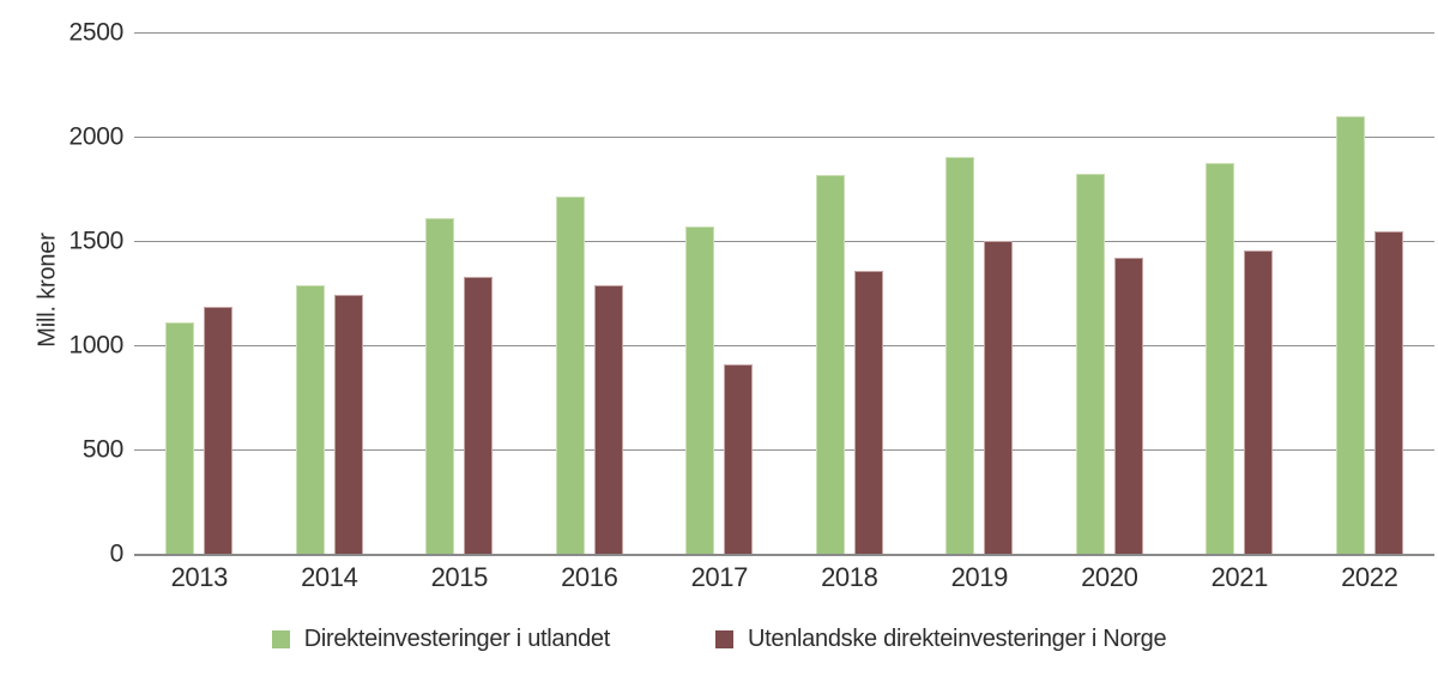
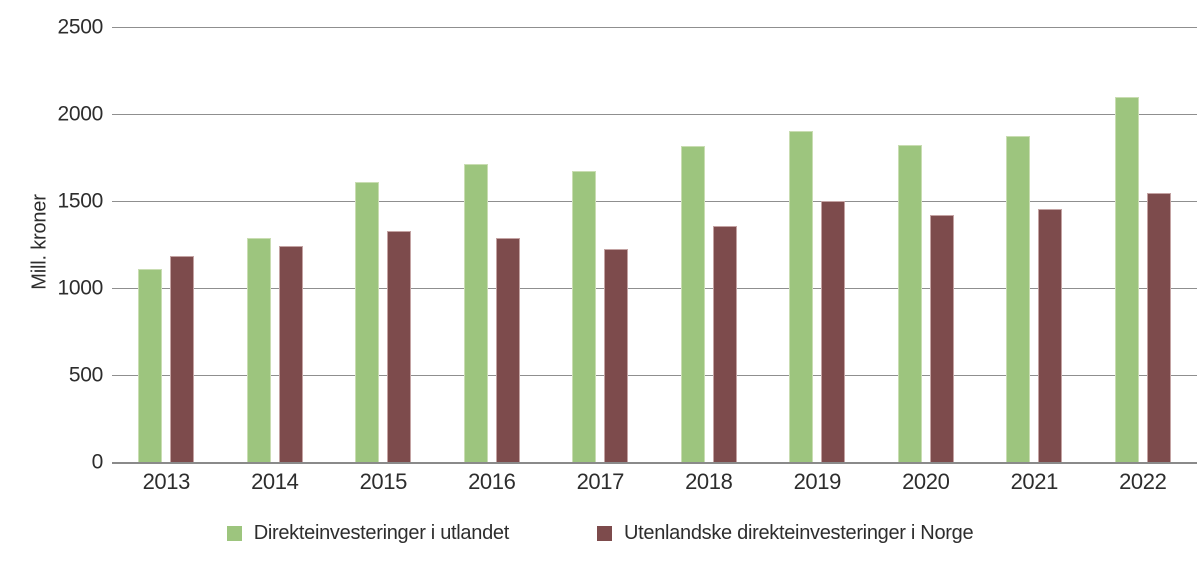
Direkteinvesteringer i utlandet/2017: 1570 -> 1670
Utenlandske direkteinvesteringer i Norge/2017: 910 -> 1220
